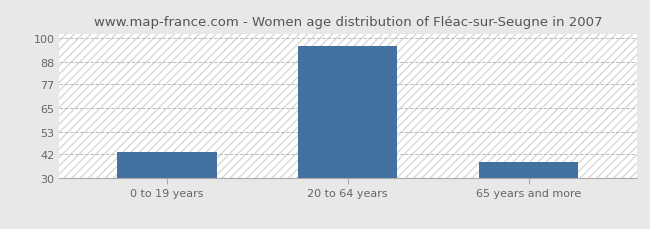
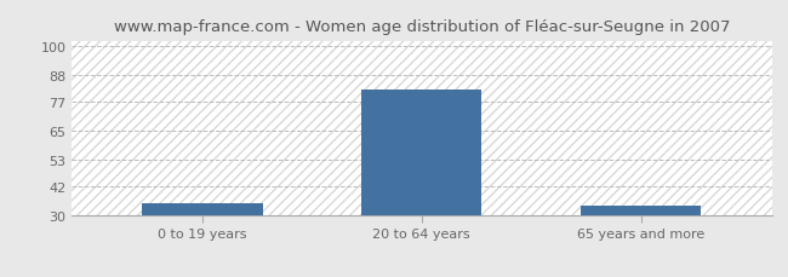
0 to 19 years: 43 -> 35
20 to 64 years: 96 -> 82
65 years and more: 38 -> 34
